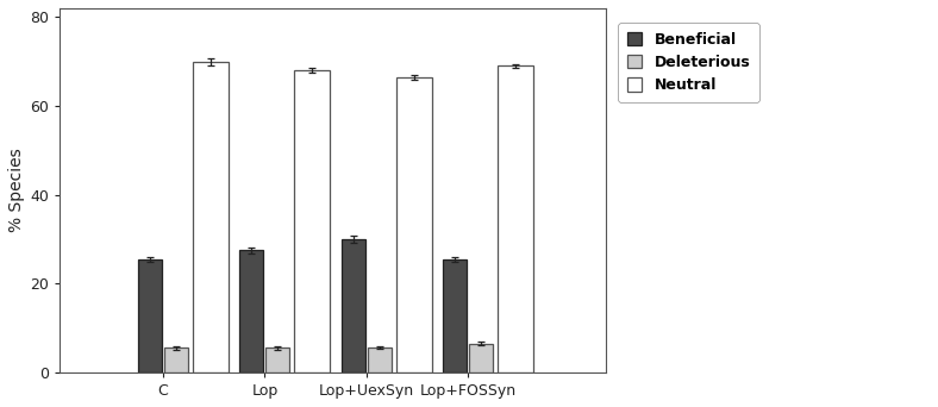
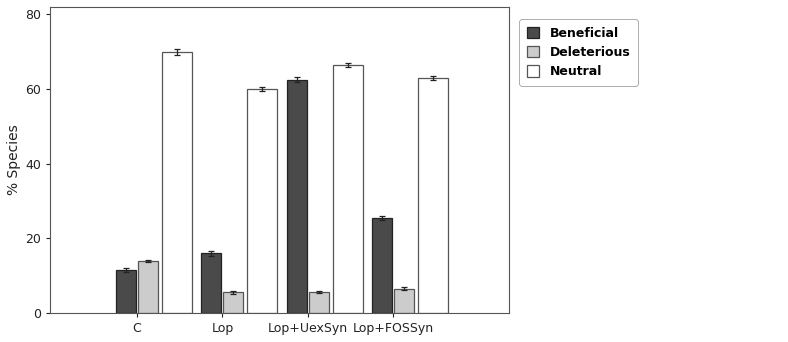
Beneficial/C: 25.5 -> 11.5
Deleterious/C: 5.5 -> 14.0
Beneficial/Lop: 27.5 -> 16.0
Neutral/Lop: 68.0 -> 60.0
Beneficial/Lop+UexSyn: 30.0 -> 62.5
Neutral/Lop+FOSSyn: 69.0 -> 63.0
